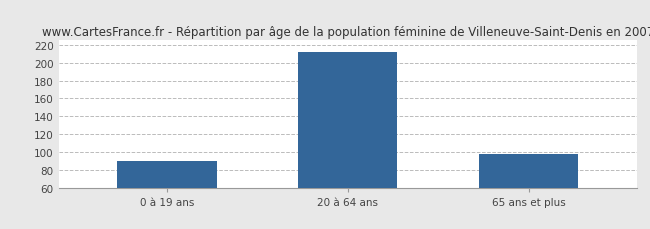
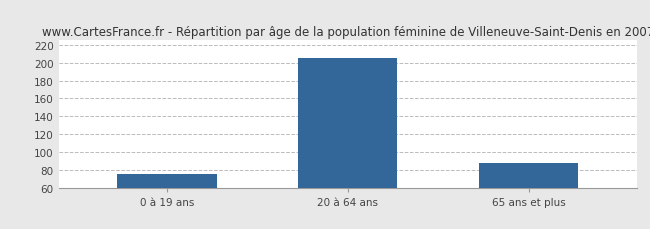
0 à 19 ans: 90 -> 75
20 à 64 ans: 212 -> 205
65 ans et plus: 98 -> 88
